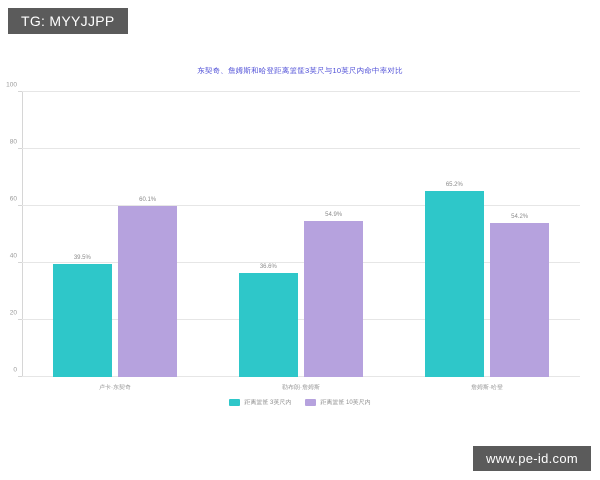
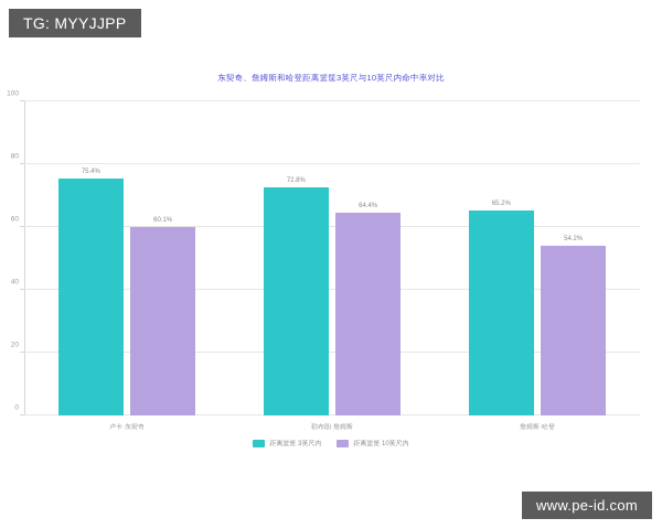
距离篮筐 3英尺内/卢卡·东契奇: 39.5% -> 75.4%
距离篮筐 3英尺内/勒布朗·詹姆斯: 36.6% -> 72.8%
距离篮筐 10英尺内/勒布朗·詹姆斯: 54.9% -> 64.4%
